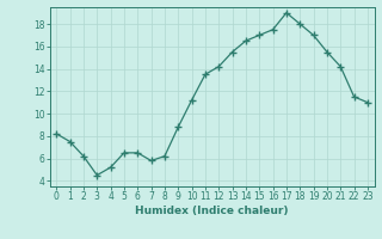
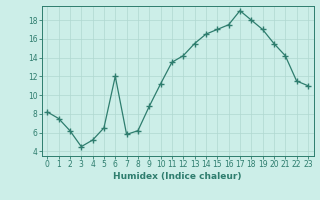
6: 6.5 -> 12.0
